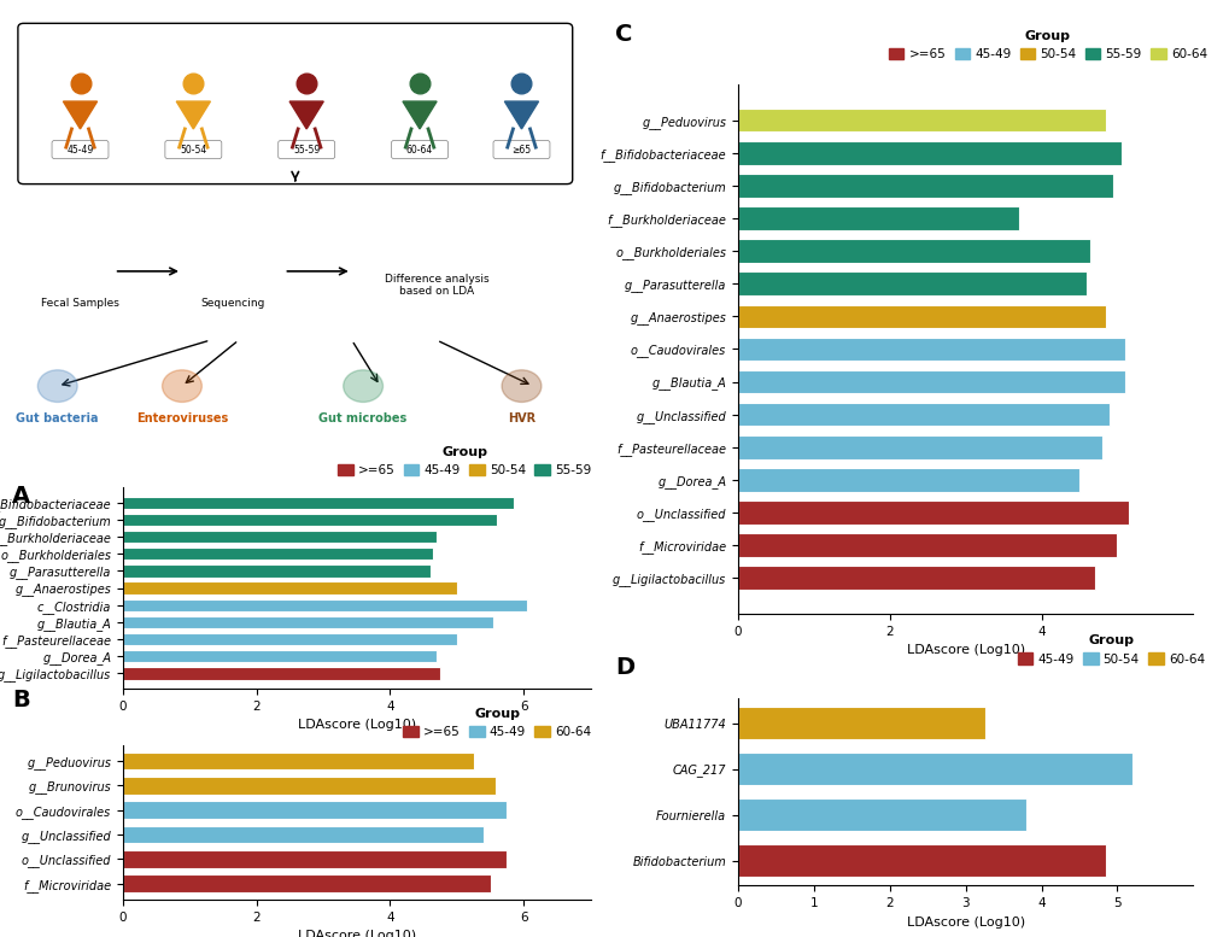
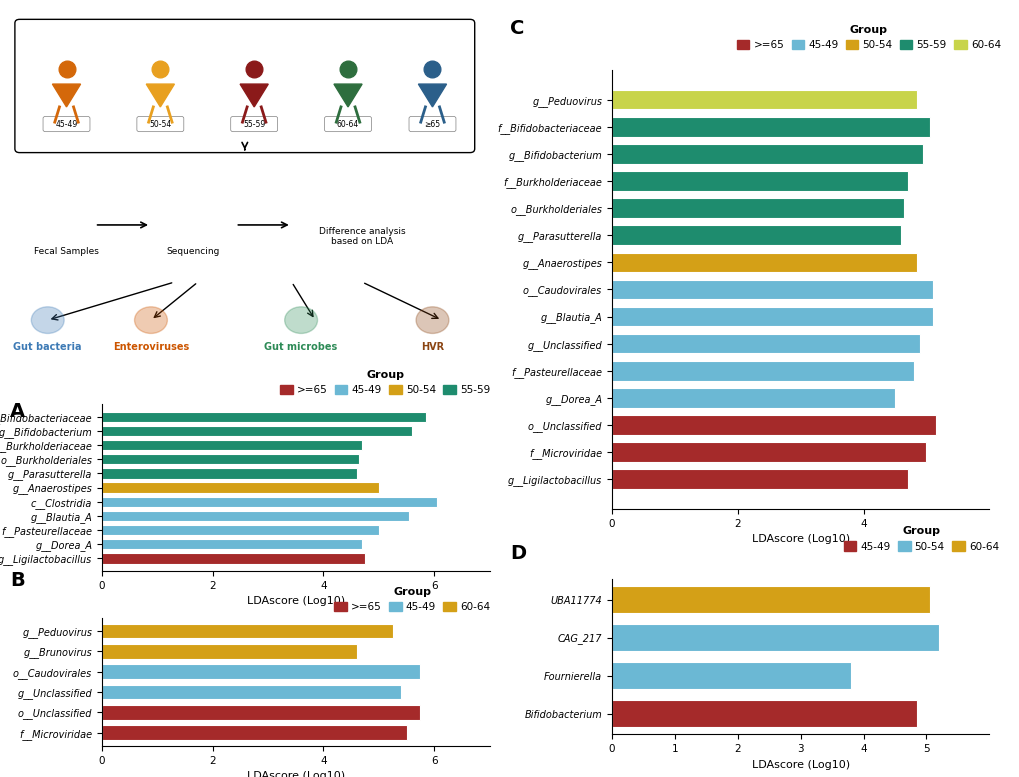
f__Burkholderiaceae: 3.70 -> 4.70
UBA11774: 3.26 -> 5.05
g__Brunovirus: 5.58 -> 4.60
